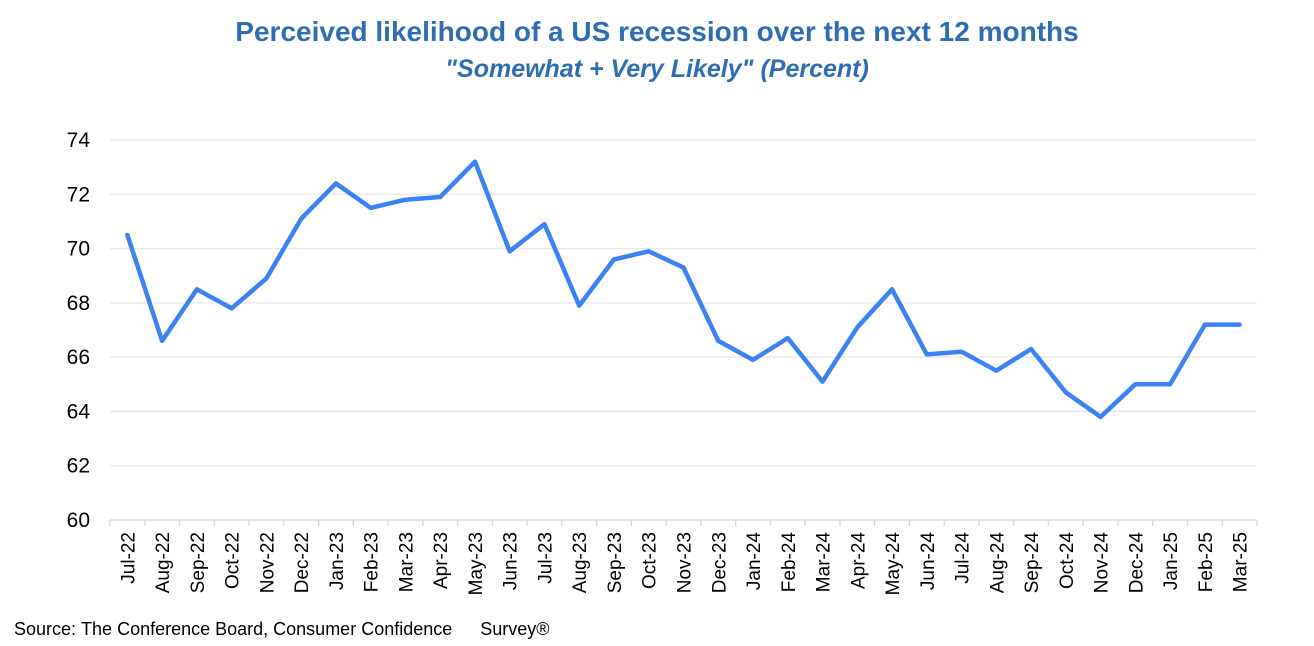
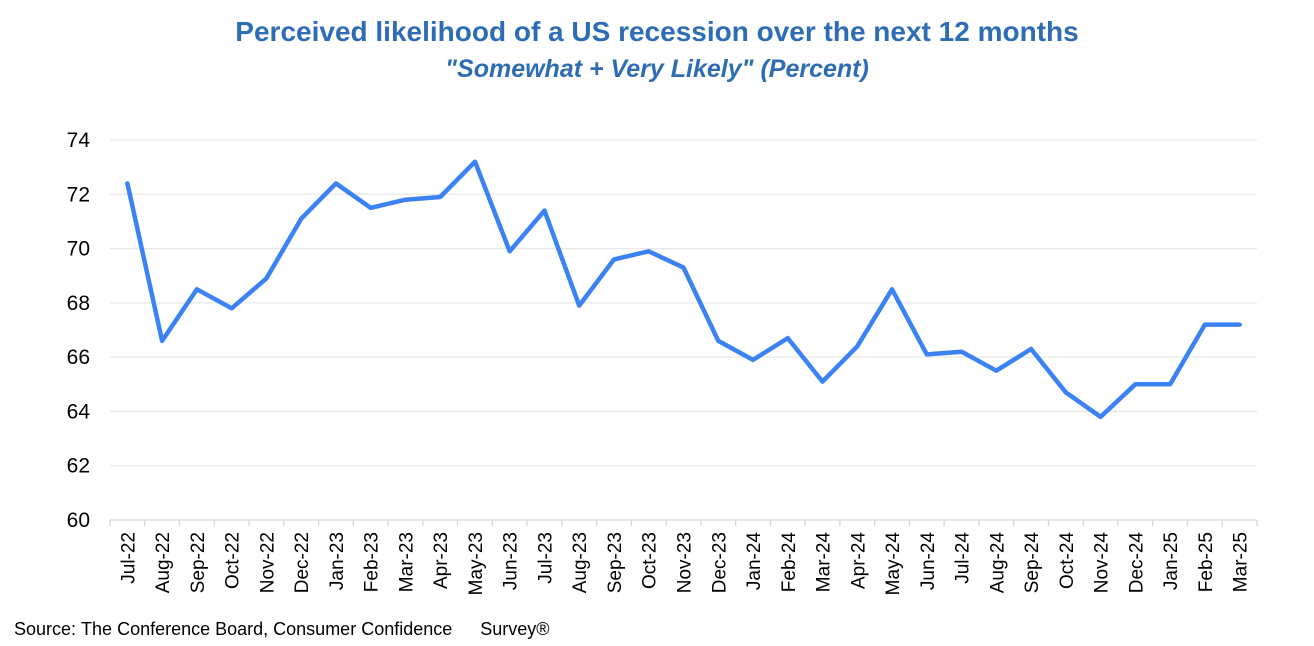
Jul-22: 70.5 -> 72.4
Jul-23: 70.9 -> 71.4
Apr-24: 67.1 -> 66.4
